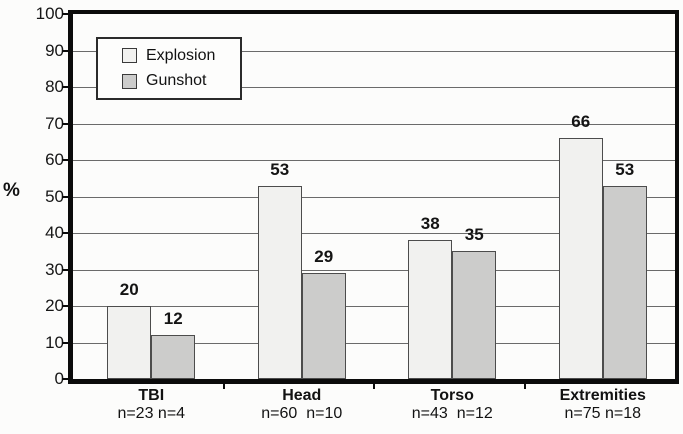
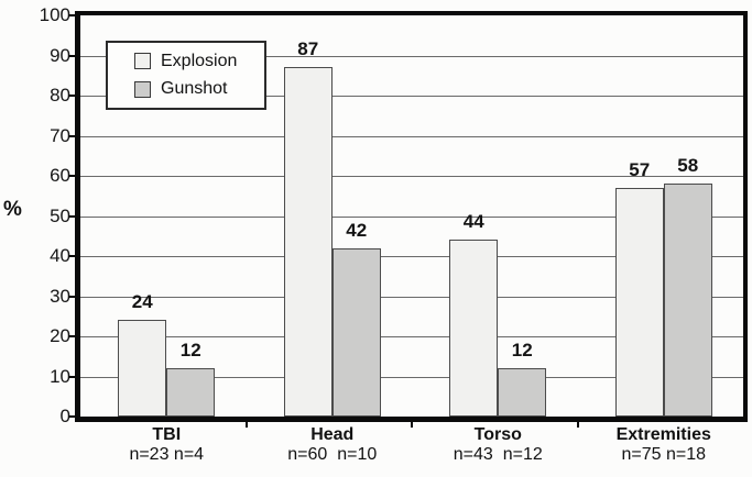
Explosion/TBI: 20 -> 24
Explosion/Head: 53 -> 87
Gunshot/Head: 29 -> 42
Explosion/Torso: 38 -> 44
Gunshot/Torso: 35 -> 12
Explosion/Extremities: 66 -> 57
Gunshot/Extremities: 53 -> 58
